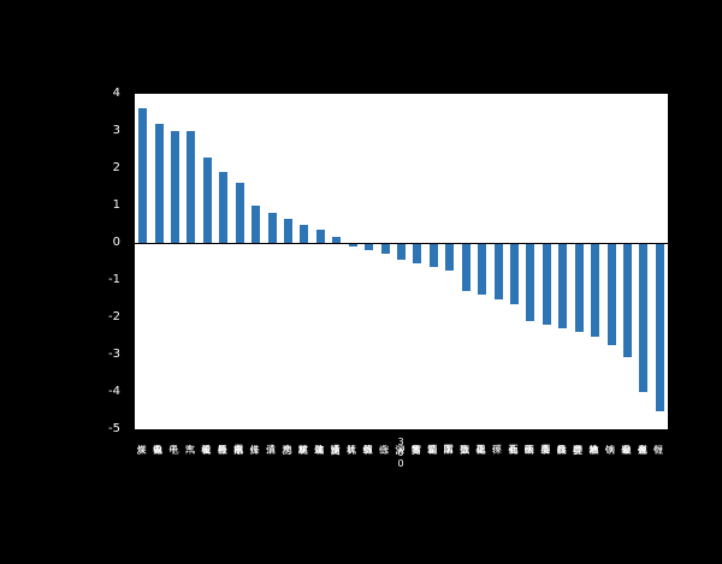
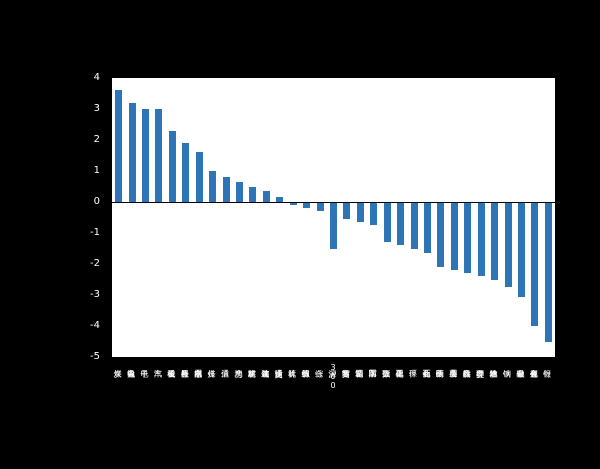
沪深300: -0.5 -> -1.5
